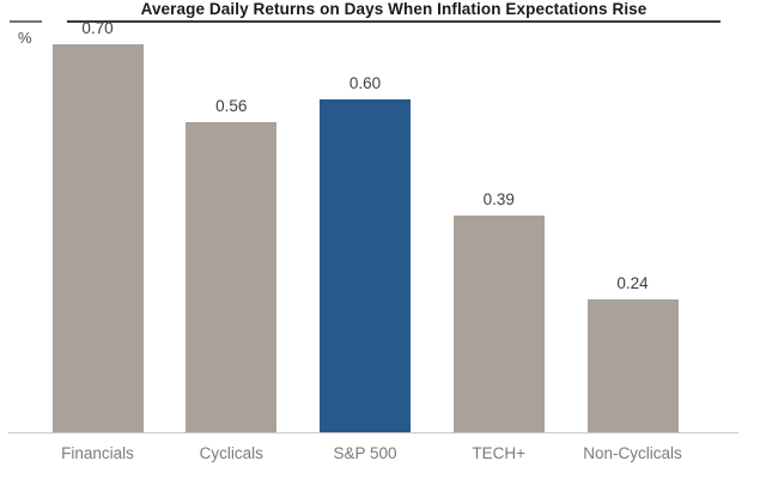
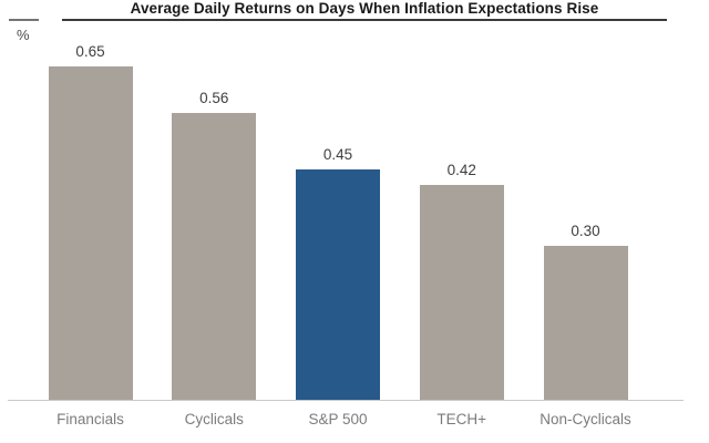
Financials: 0.70 -> 0.65
S&P 500: 0.60 -> 0.45
TECH+: 0.39 -> 0.42
Non-Cyclicals: 0.24 -> 0.30
